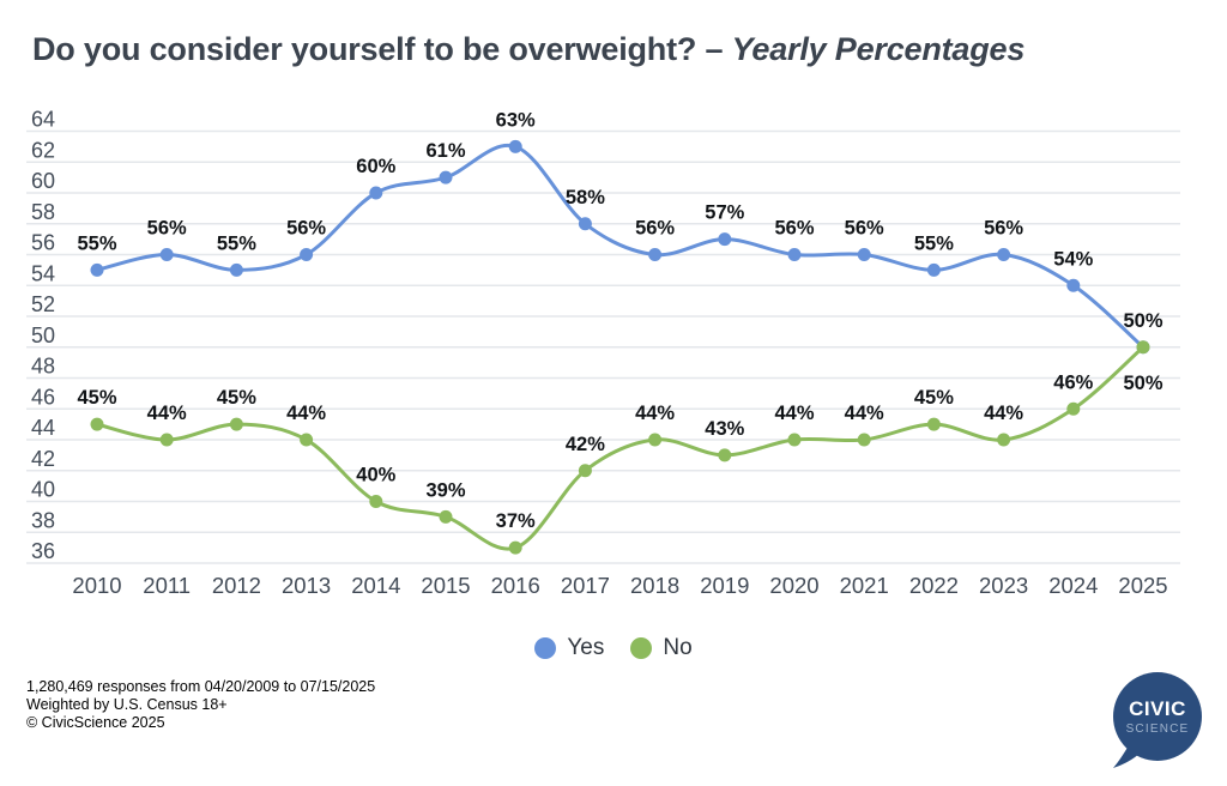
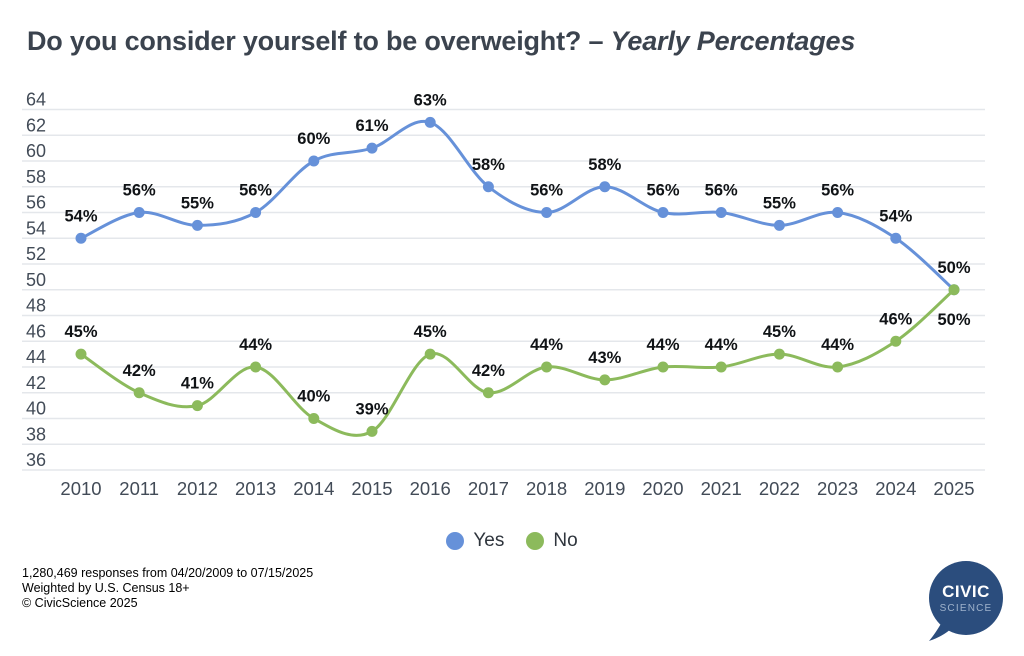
Yes/2010: 55% -> 54%
No/2011: 44% -> 42%
No/2012: 45% -> 41%
No/2016: 37% -> 45%
Yes/2019: 57% -> 58%
